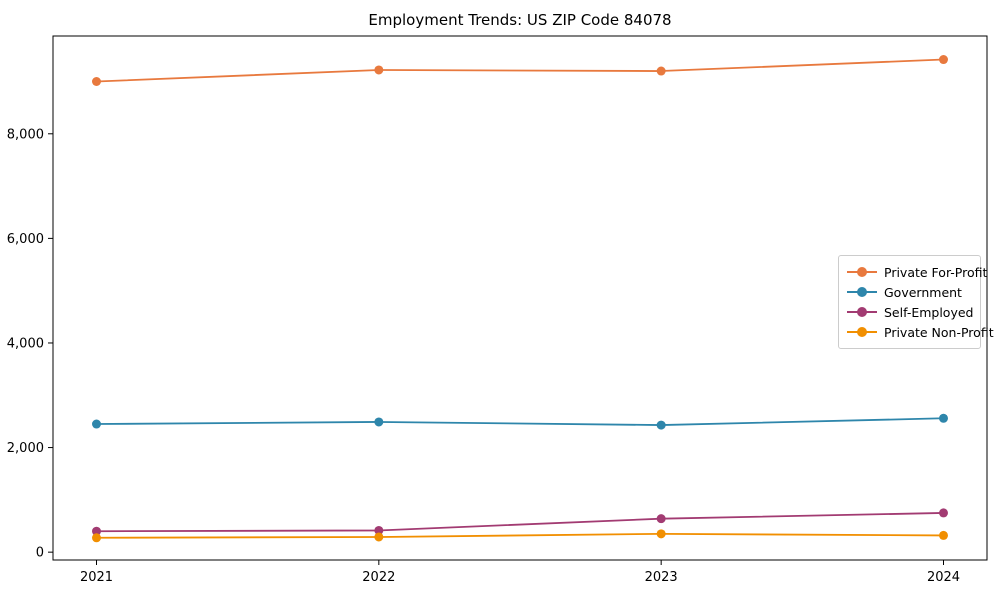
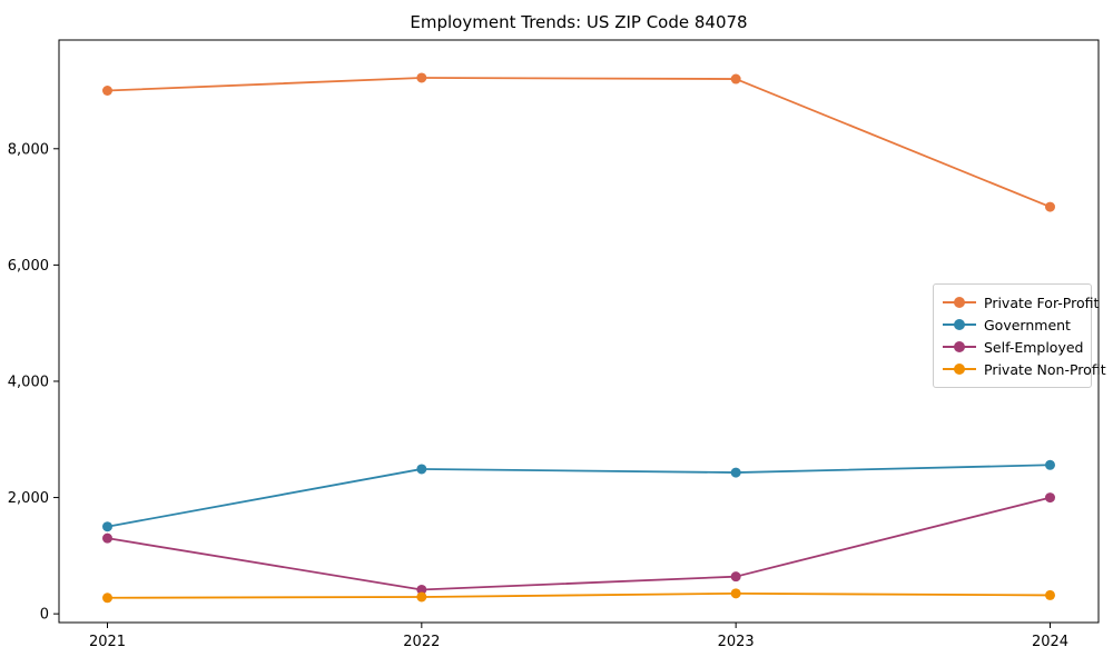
Government/2021: 2400 -> 1500
Self-Employed/2021: 400 -> 1300
Private For-Profit/2024: 9400 -> 7000
Self-Employed/2024: 800 -> 2000
